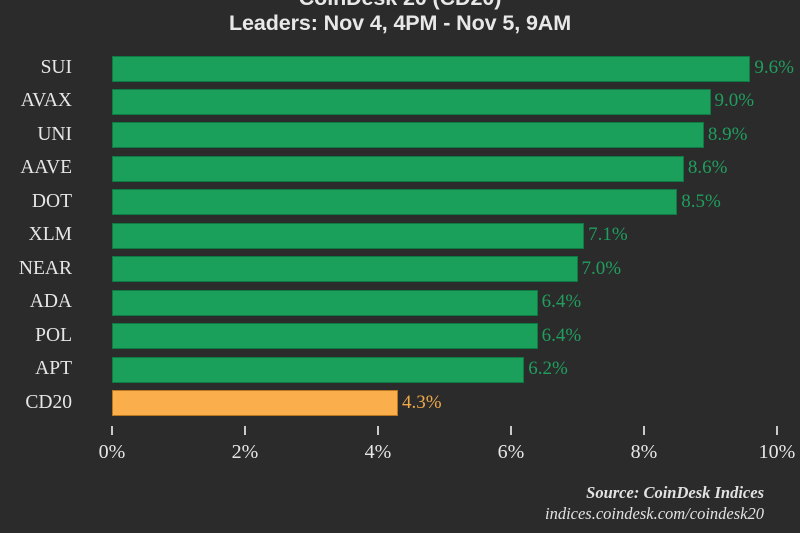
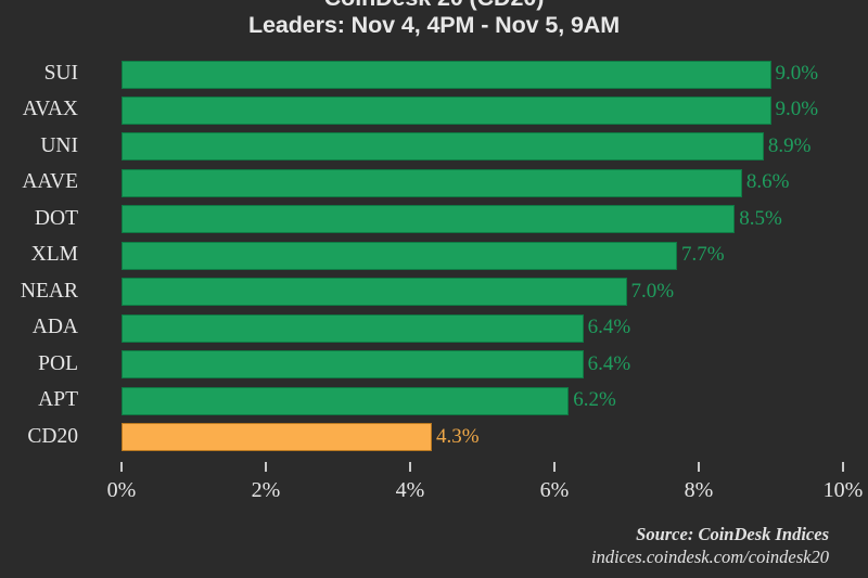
SUI: 9.6% -> 9.0%
XLM: 7.1% -> 7.7%
